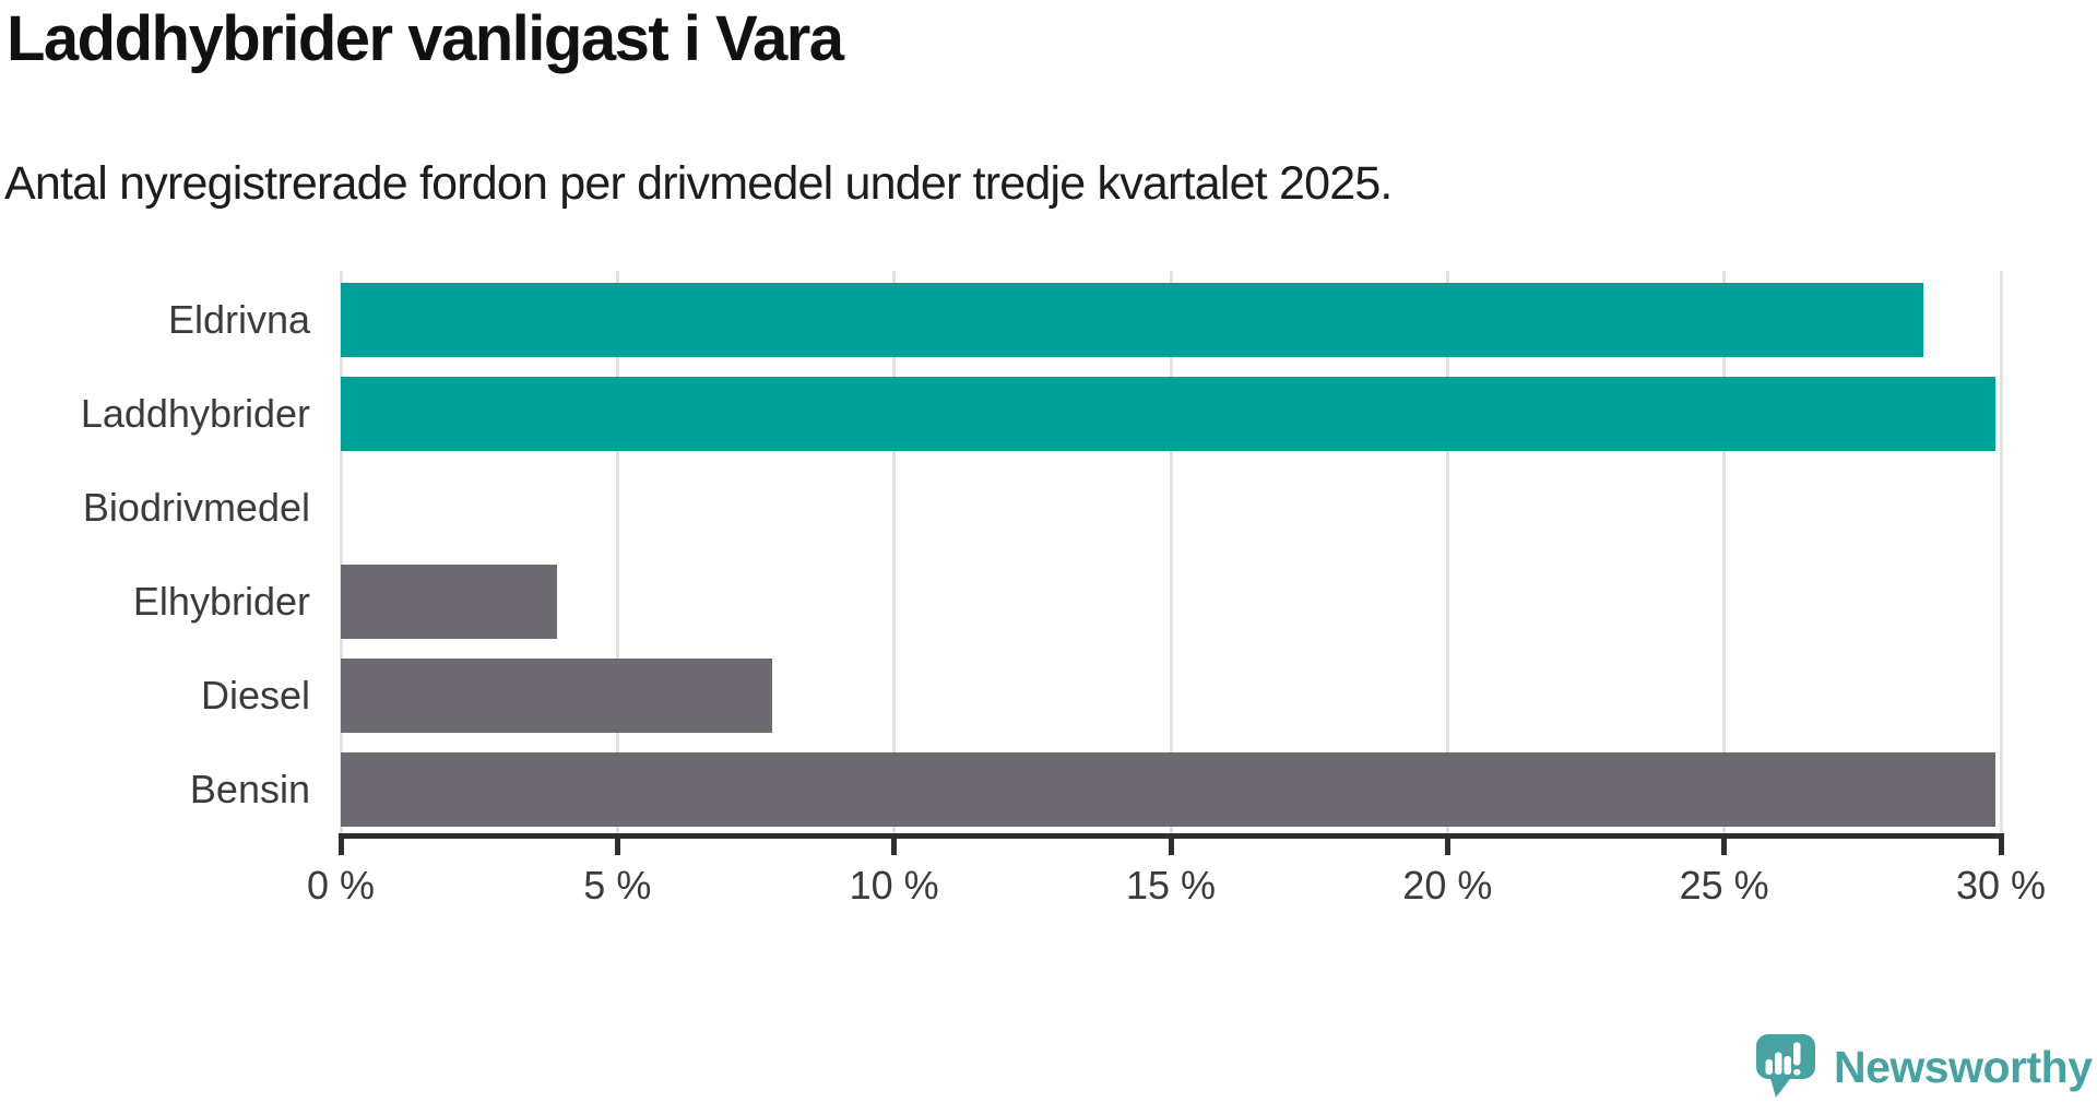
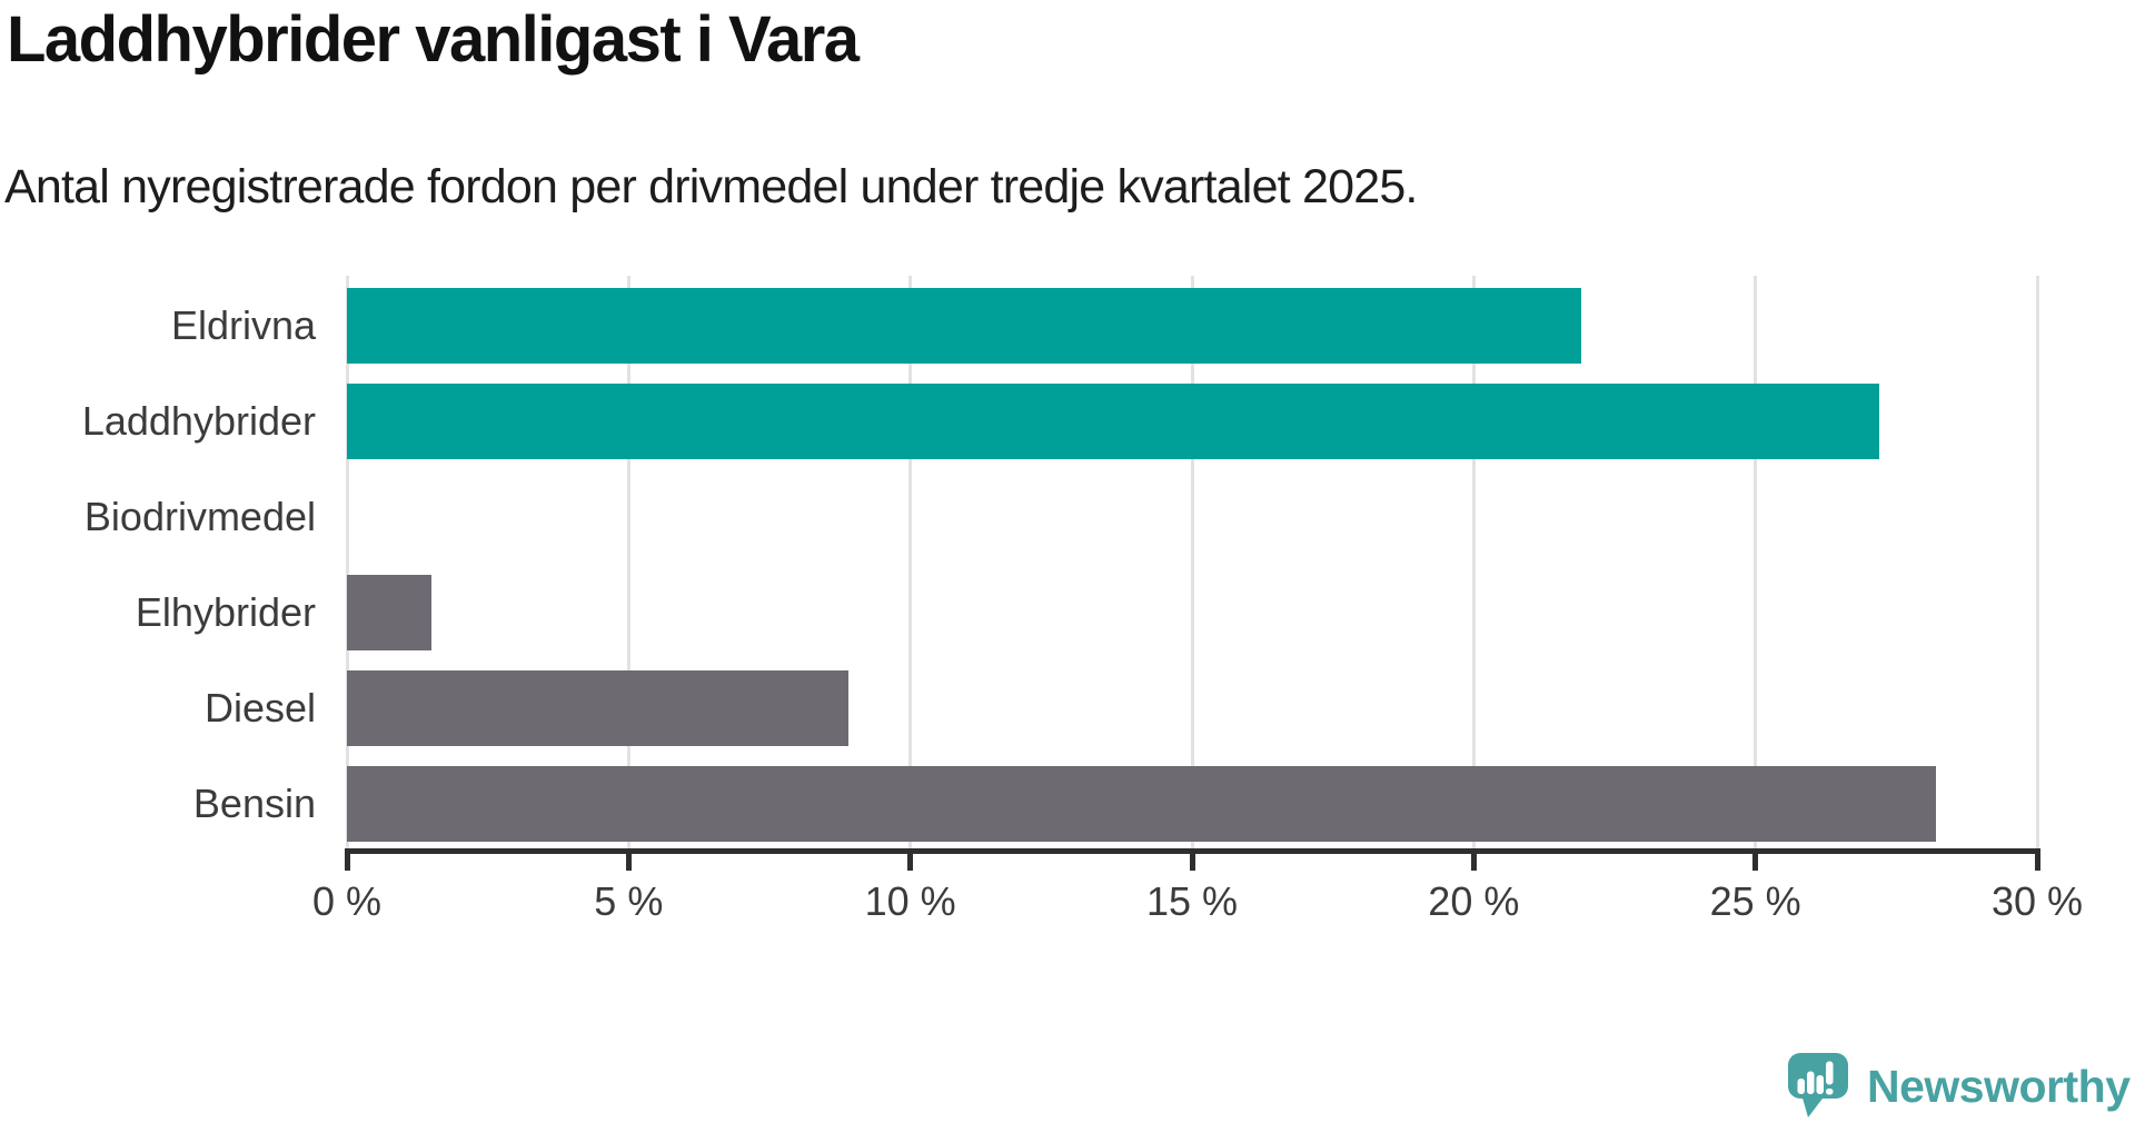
Eldrivna: 28.6% -> 21.9%
Laddhybrider: 29.9% -> 27.2%
Elhybrider: 3.9% -> 1.5%
Diesel: 7.8% -> 8.9%
Bensin: 29.9% -> 28.2%
